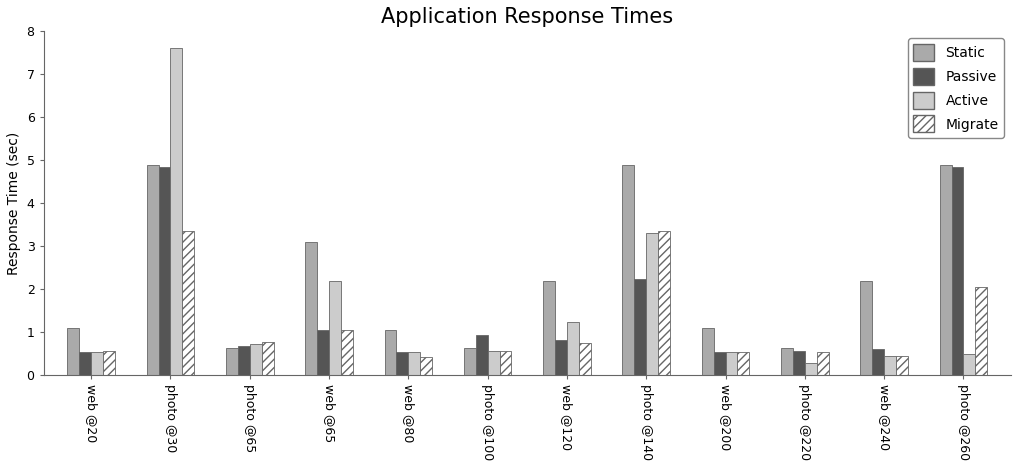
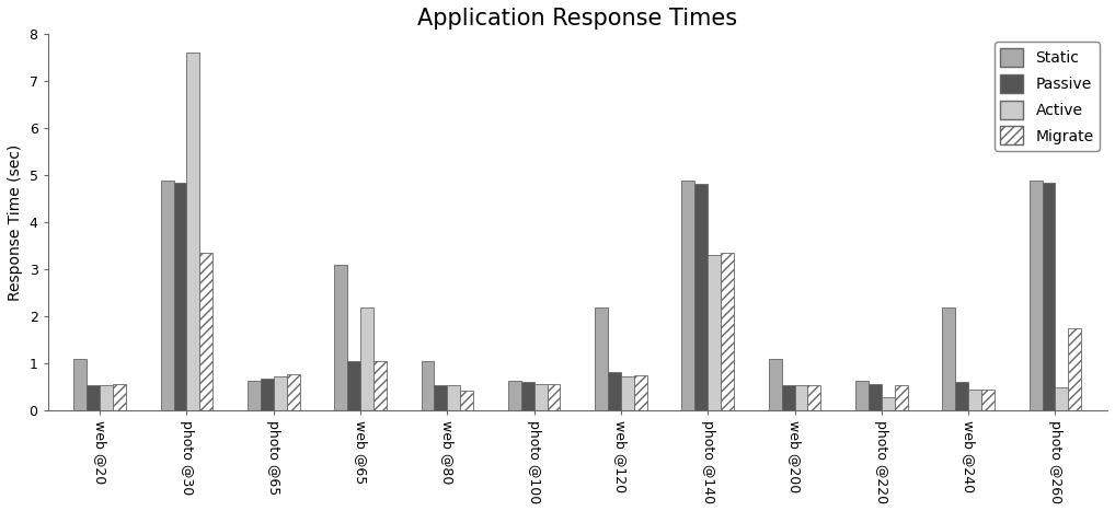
Passive/photo @100: 0.95 -> 0.62
Active/web @120: 1.25 -> 0.72
Passive/photo @140: 2.25 -> 4.82
Migrate/photo @260: 2.05 -> 1.75
